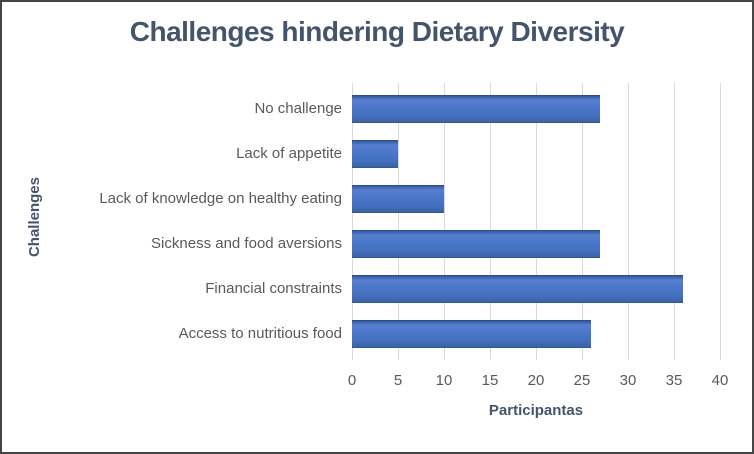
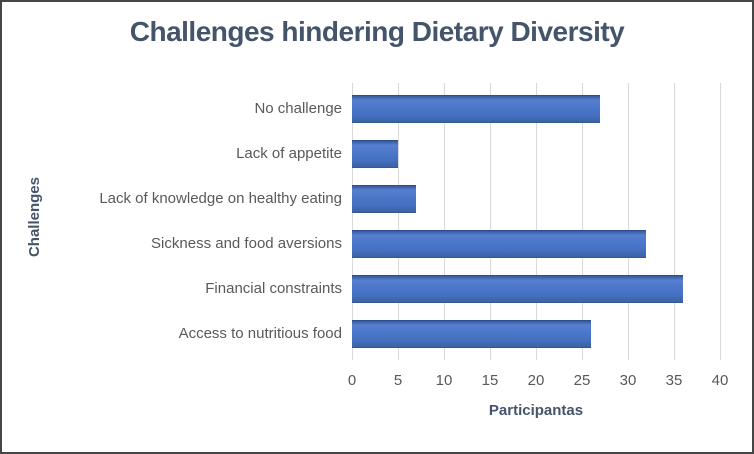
Lack of knowledge on healthy eating: 10 -> 7
Sickness and food aversions: 27 -> 32
